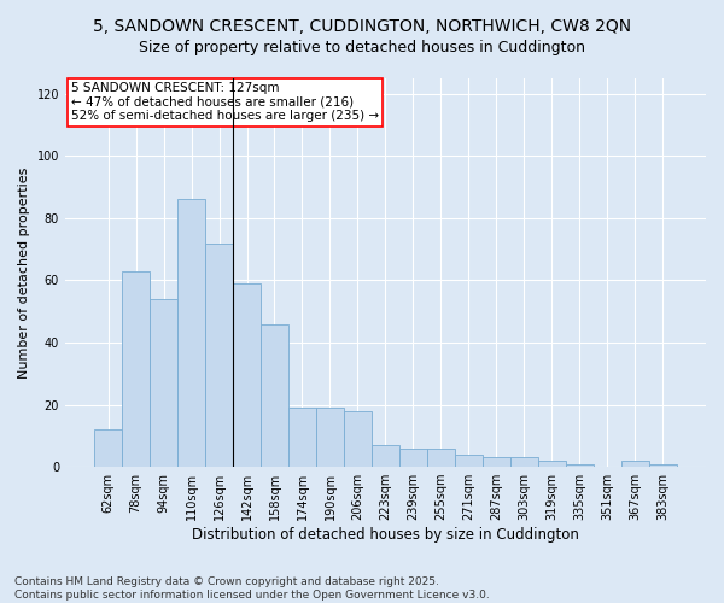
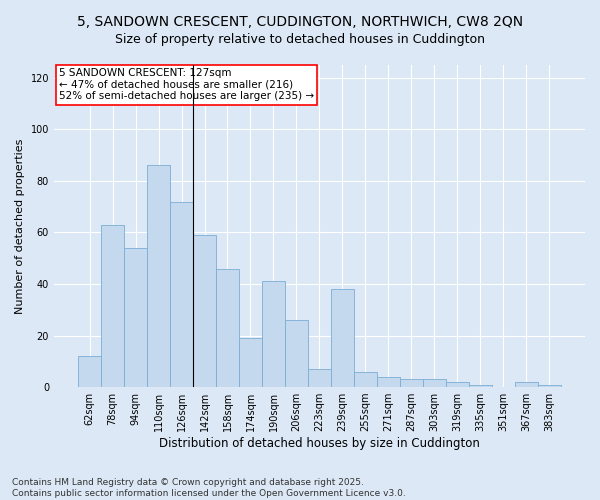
190sqm: 19 -> 41
206sqm: 18 -> 26
239sqm: 6 -> 38
